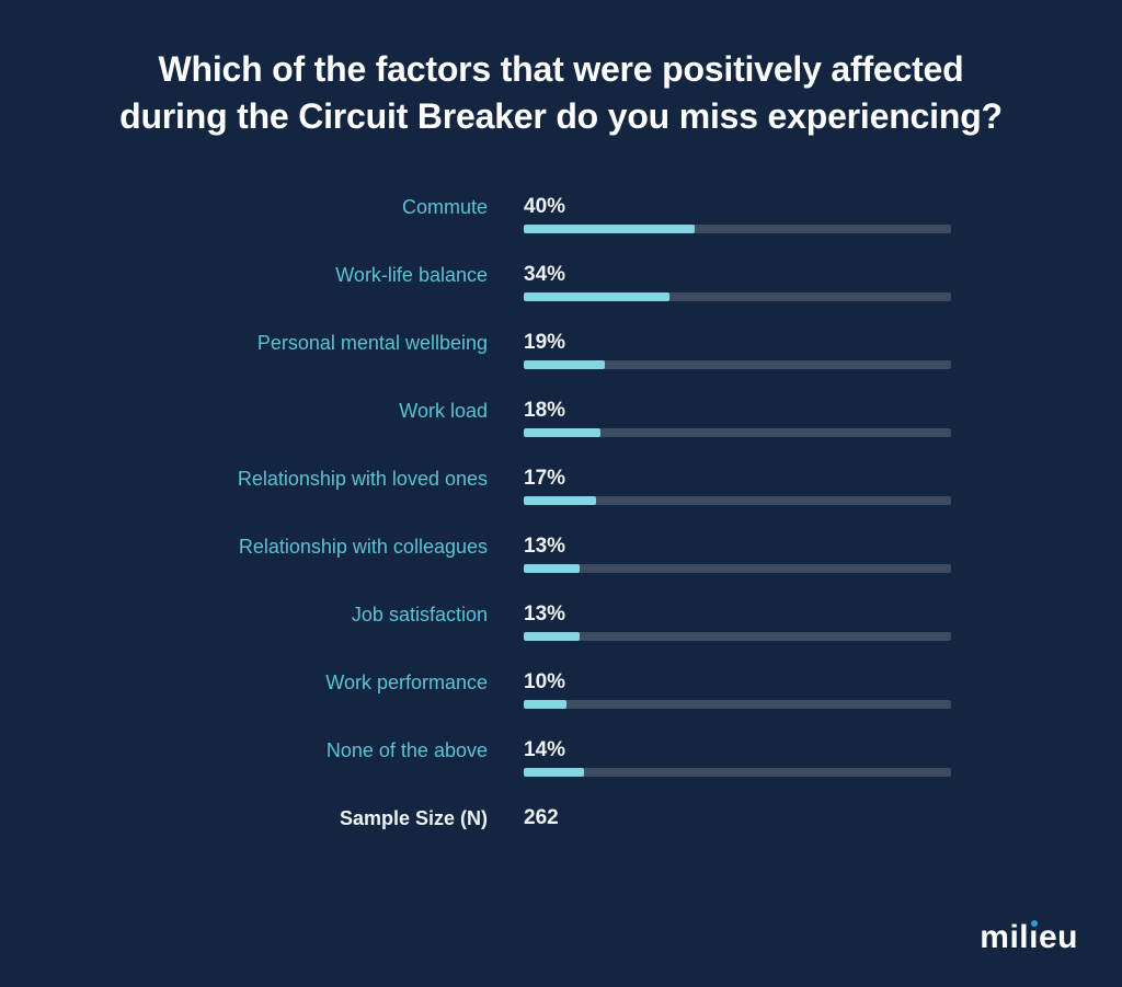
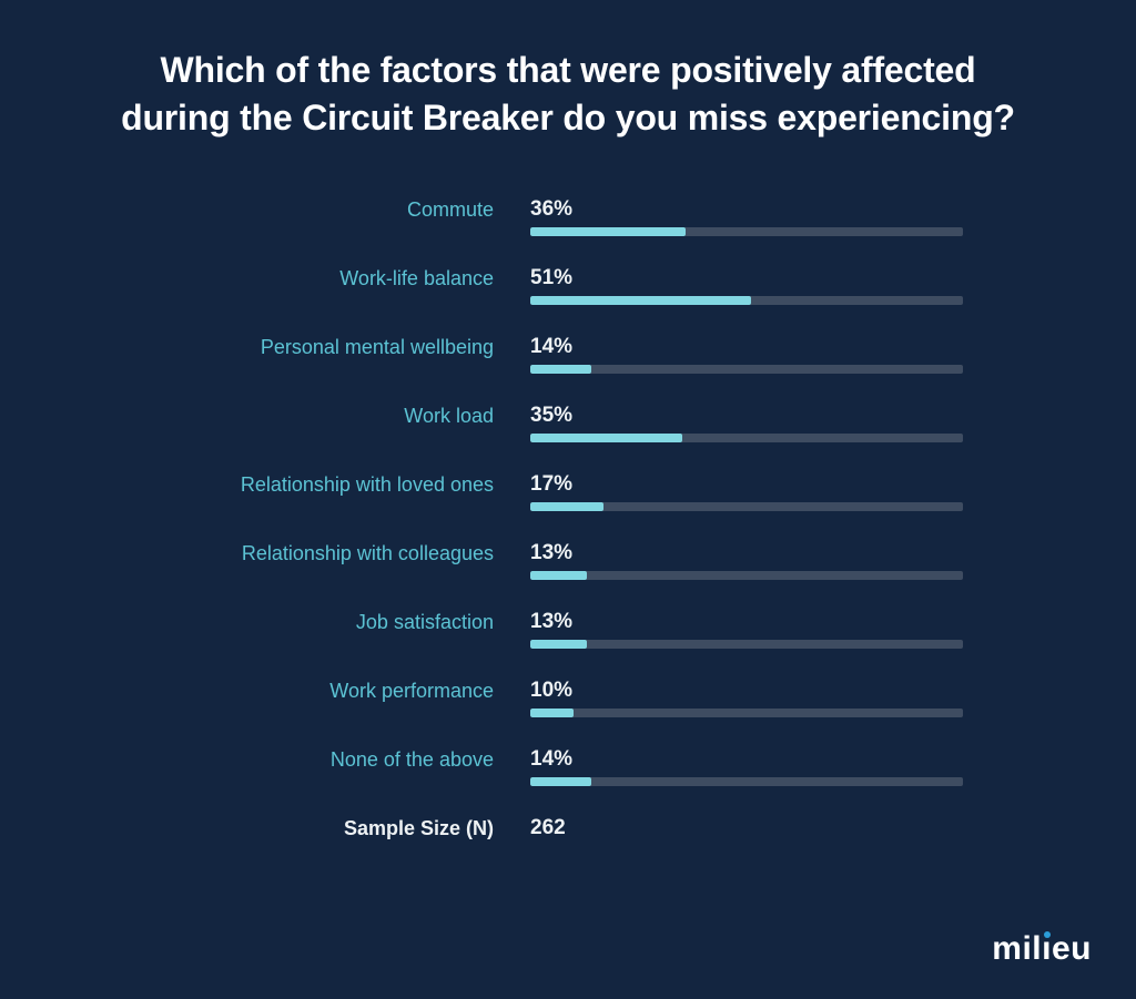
Commute: 40% -> 36%
Work-life balance: 34% -> 51%
Personal mental wellbeing: 19% -> 14%
Work load: 18% -> 35%
